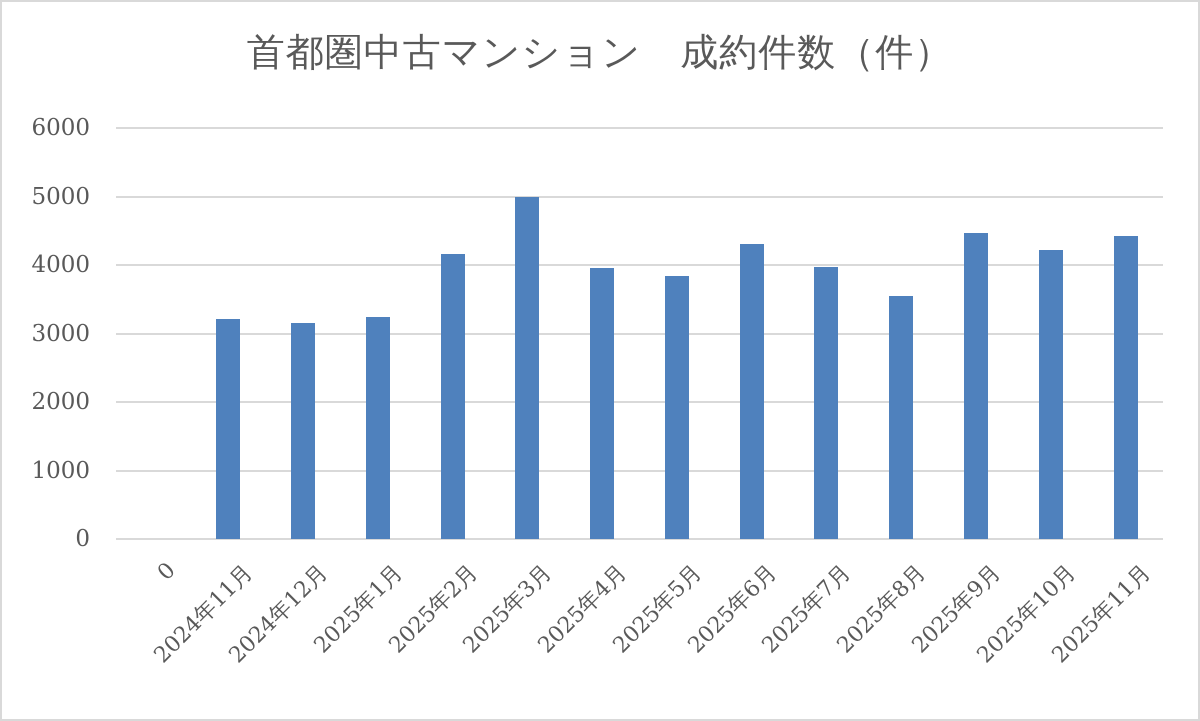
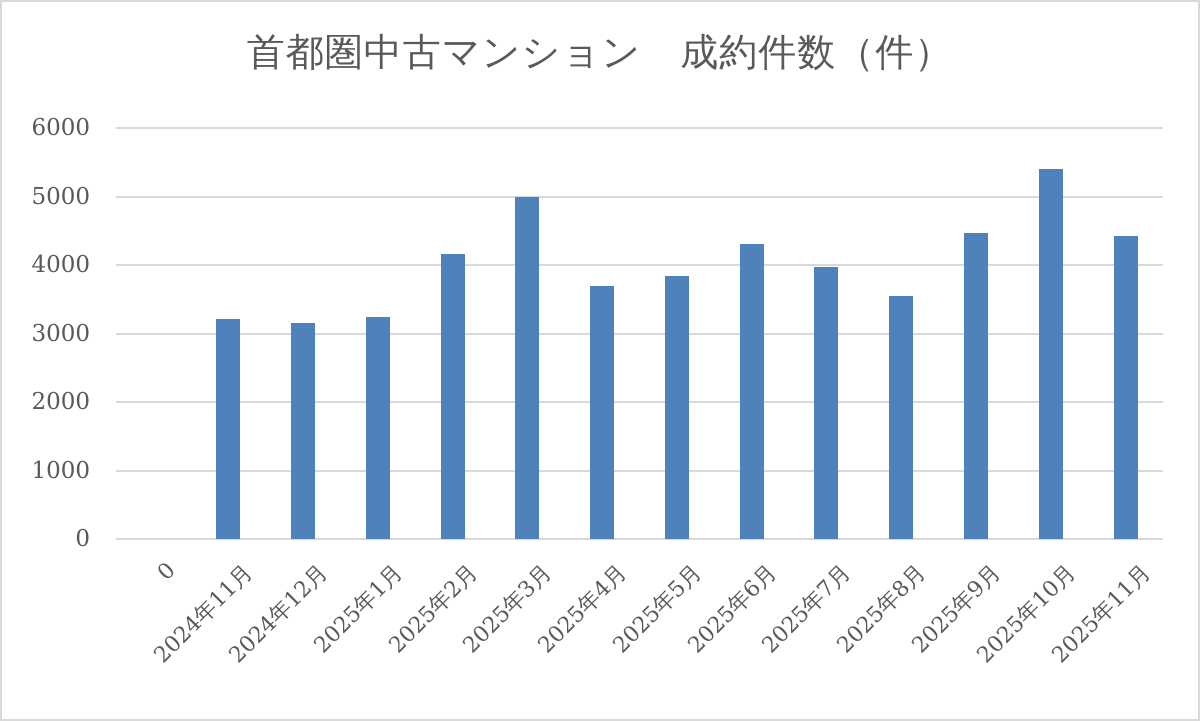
2025年4月: 4000 -> 3700
2025年10月: 4200 -> 5400
